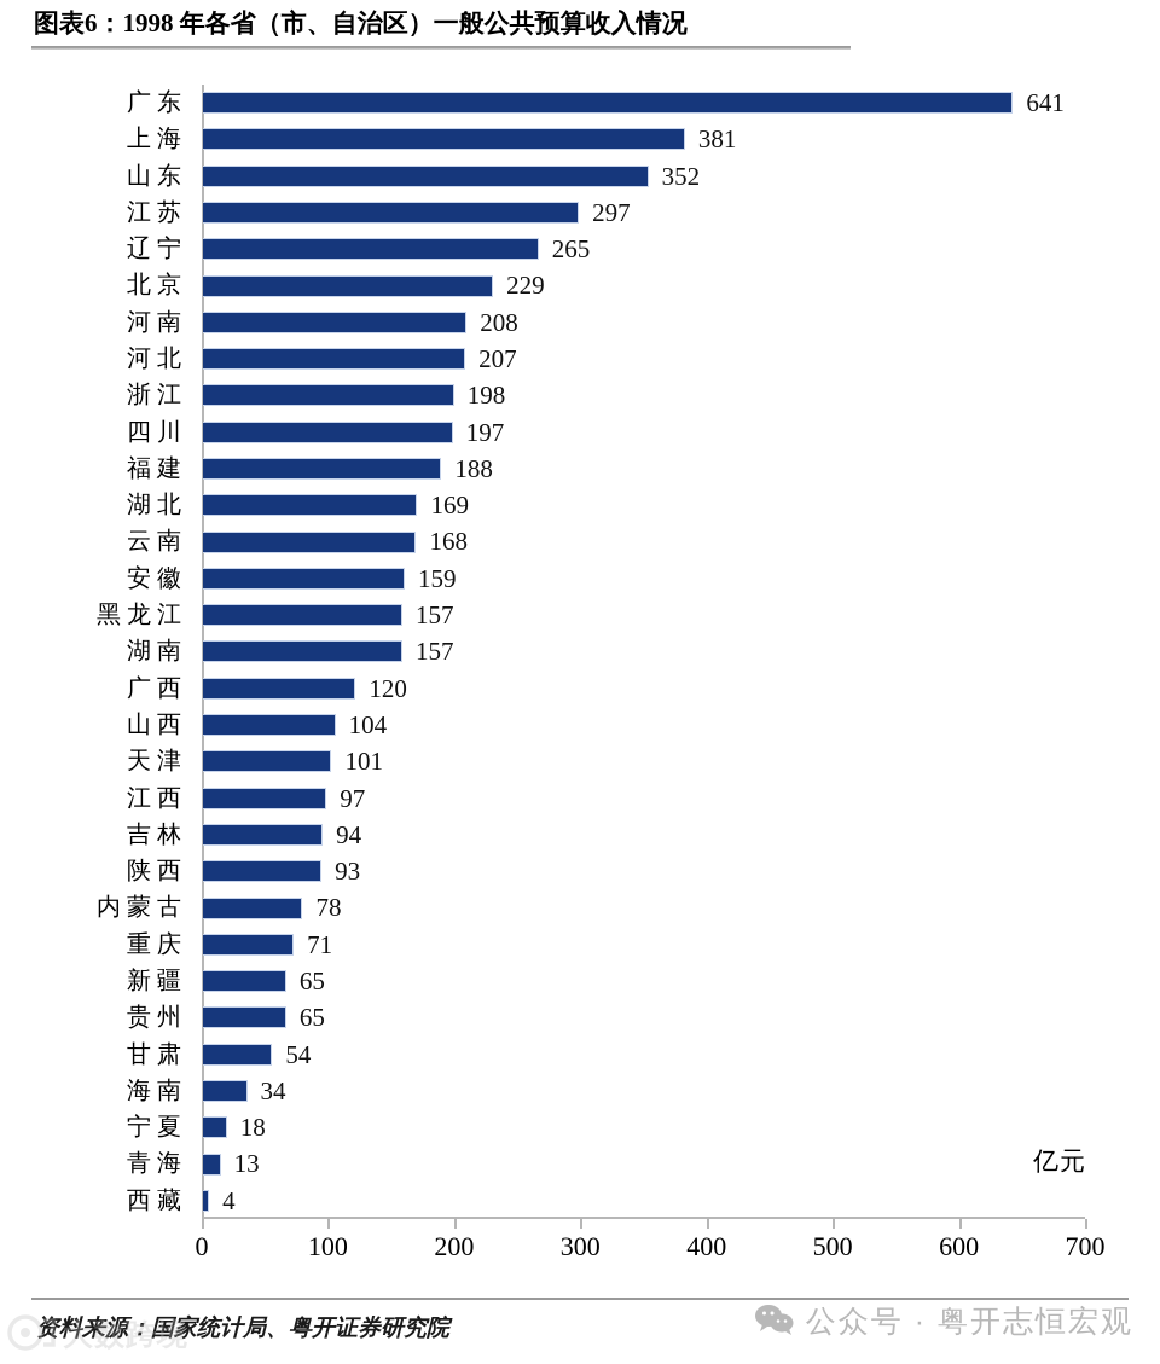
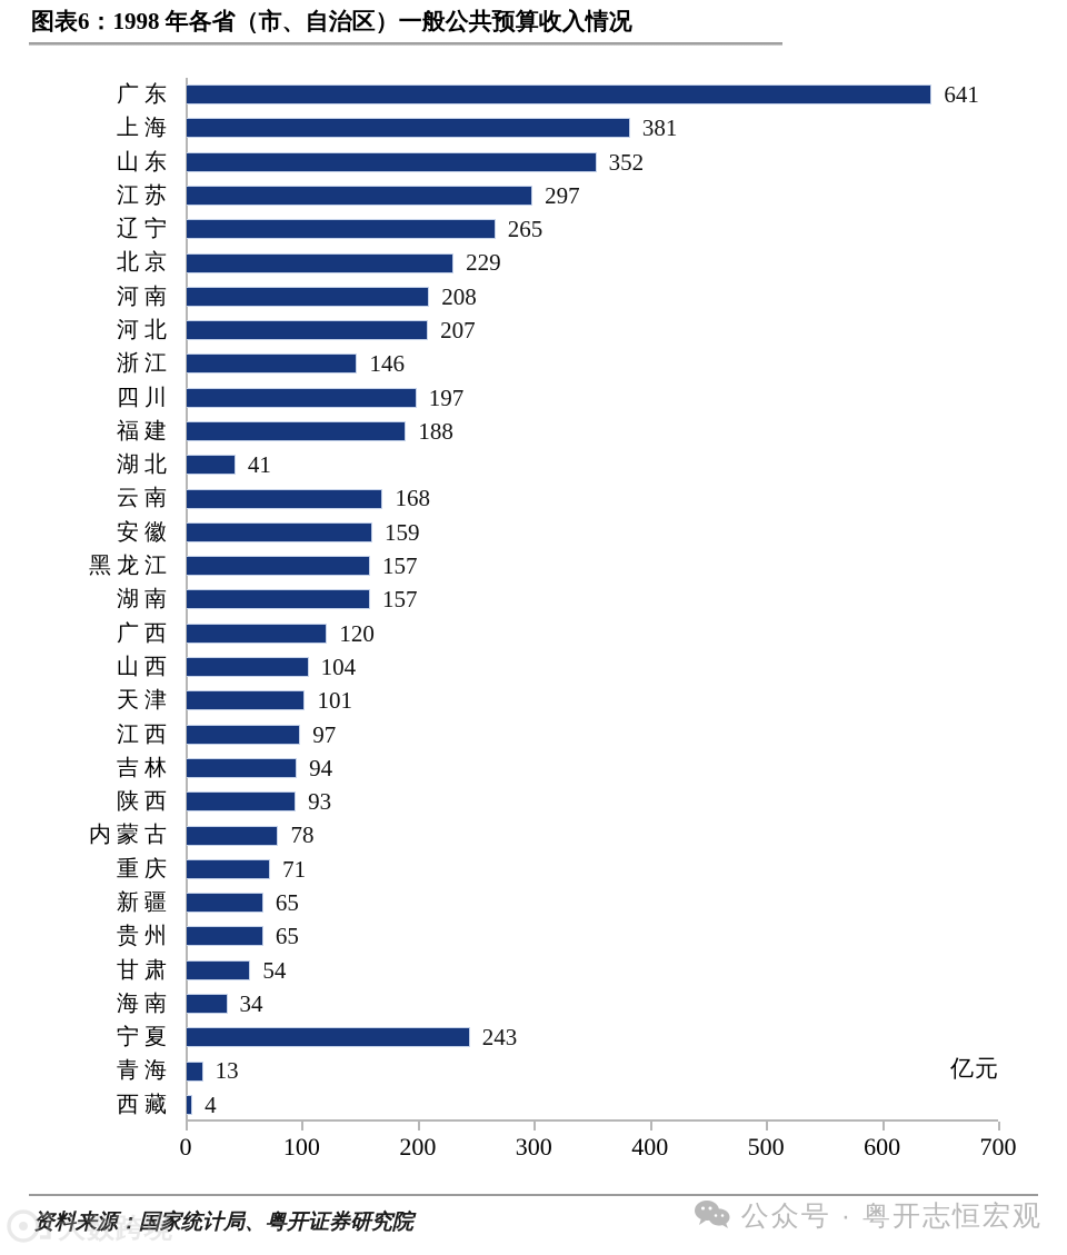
浙江: 198 -> 146
湖北: 169 -> 41
宁夏: 18 -> 243
